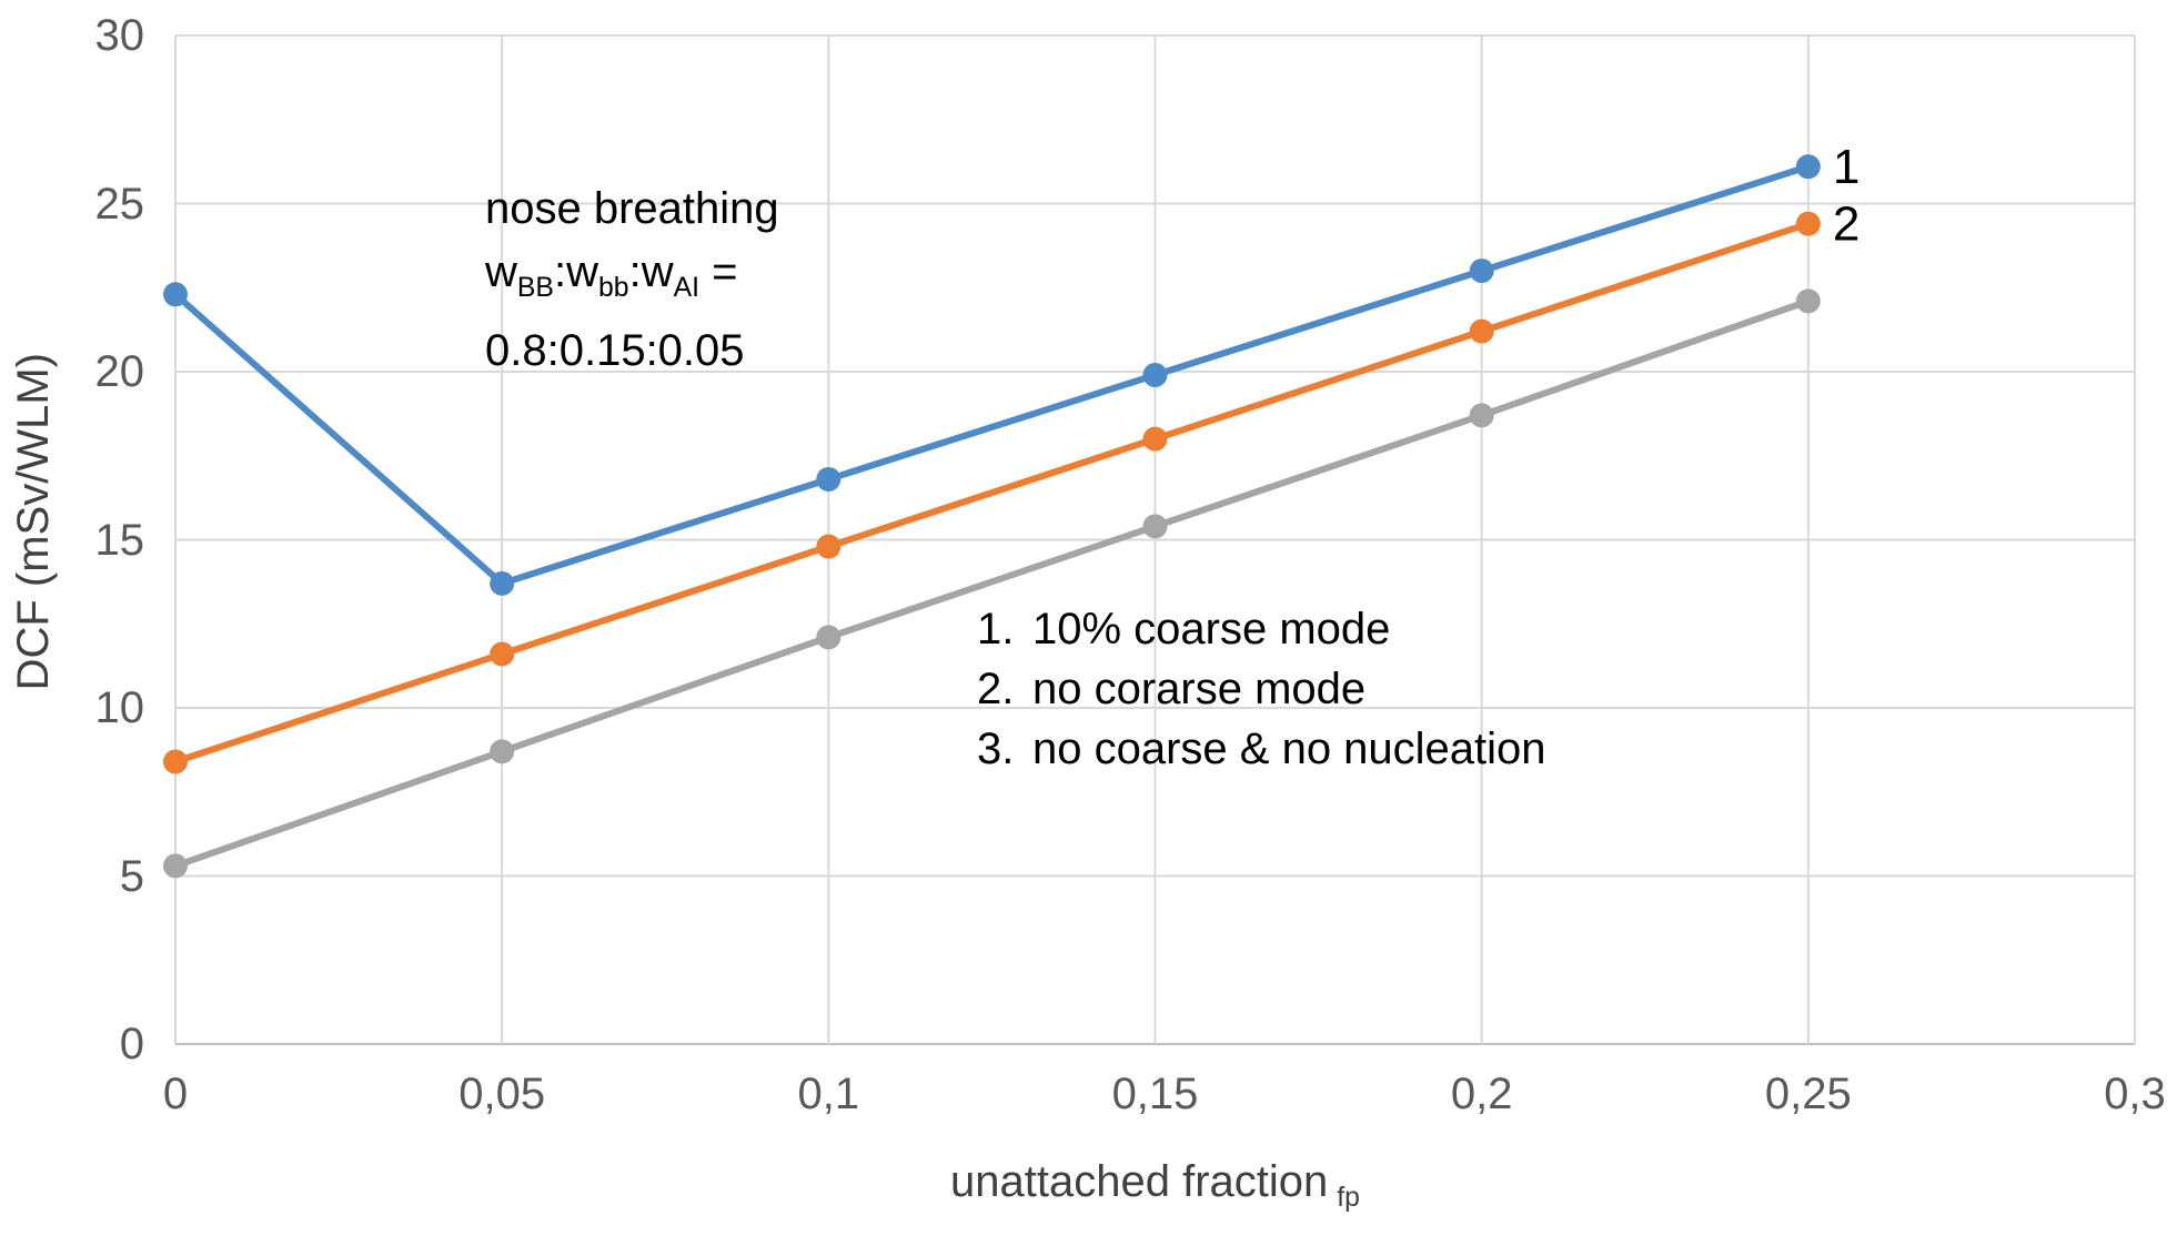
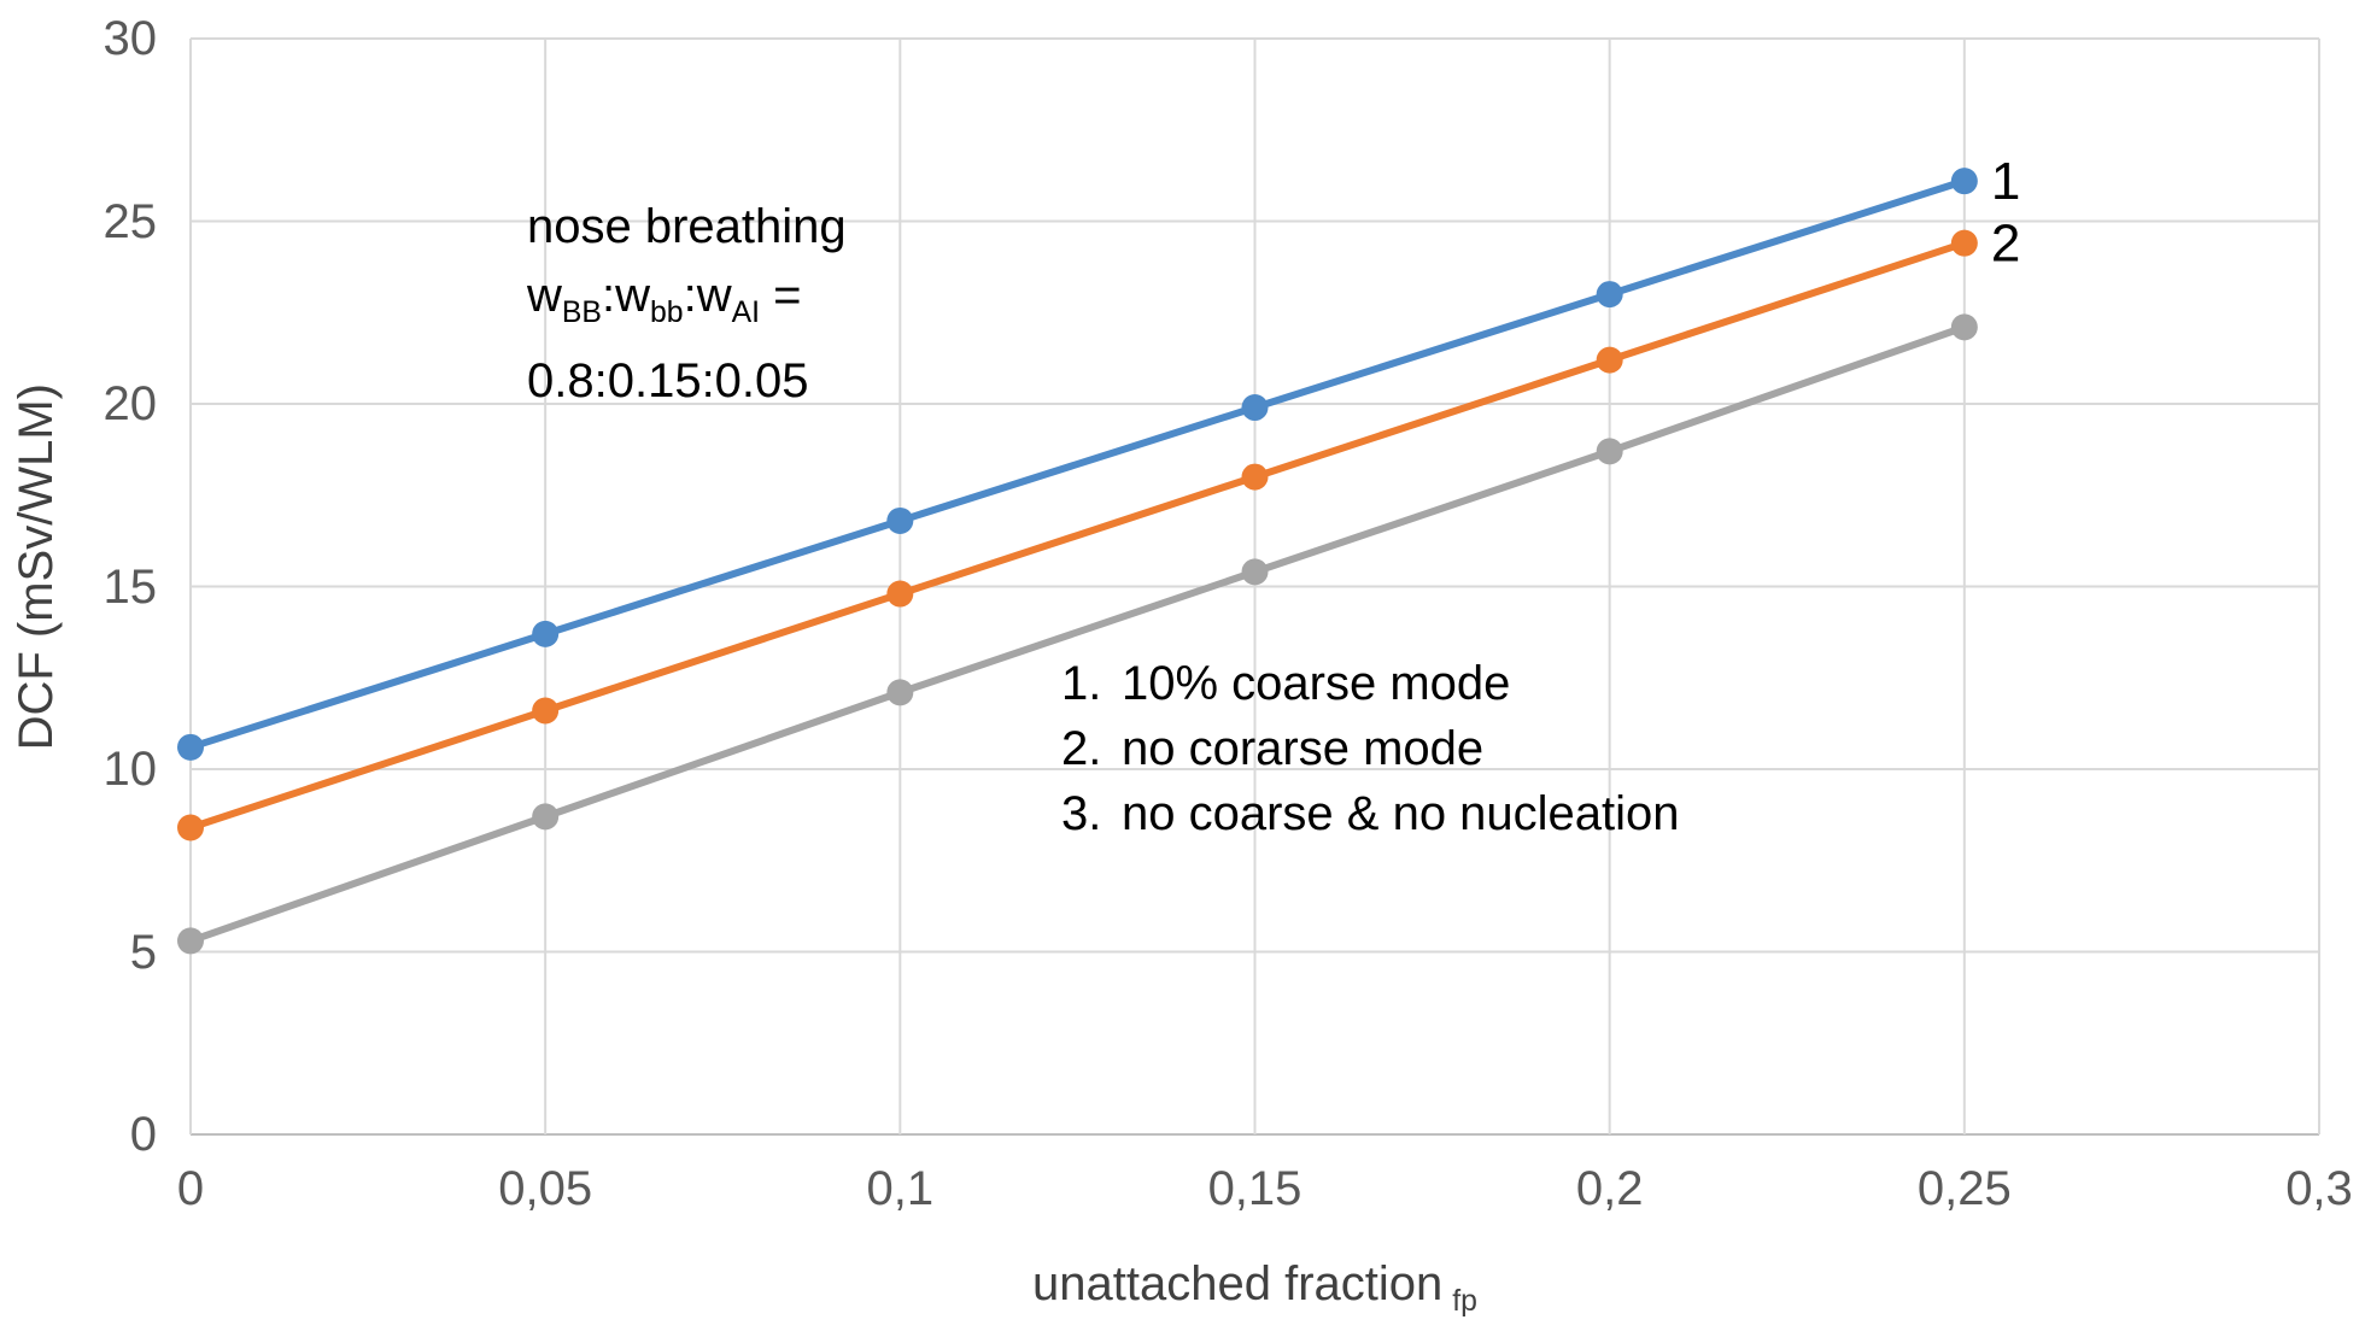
10% coarse mode/0: 22.3 -> 10.6
